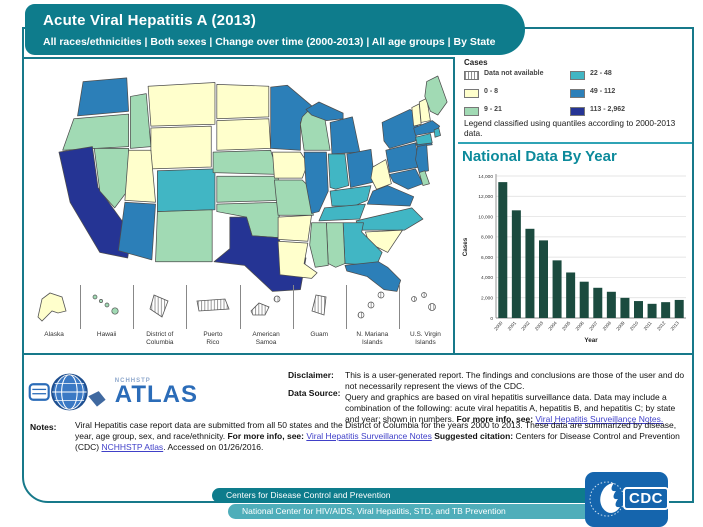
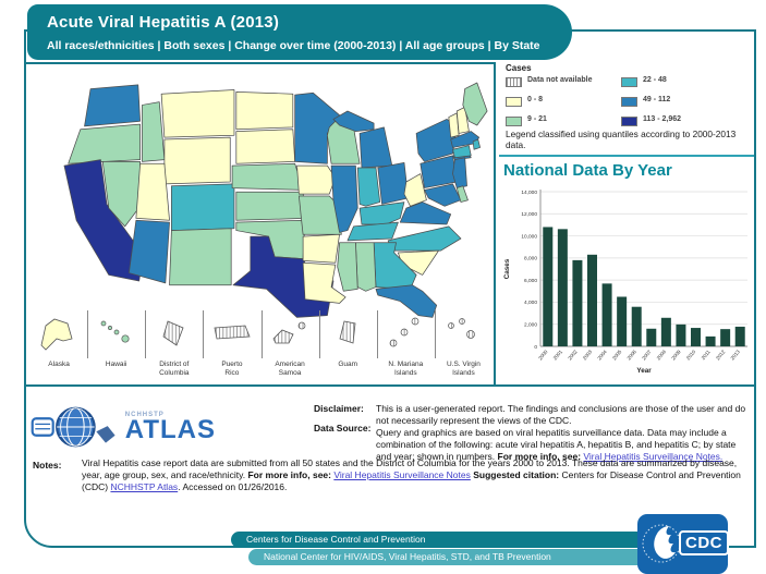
2000: 13400 -> 10800
2002: 8800 -> 7800
2003: 7700 -> 8300
2007: 3000 -> 1600
2011: 1400 -> 900
